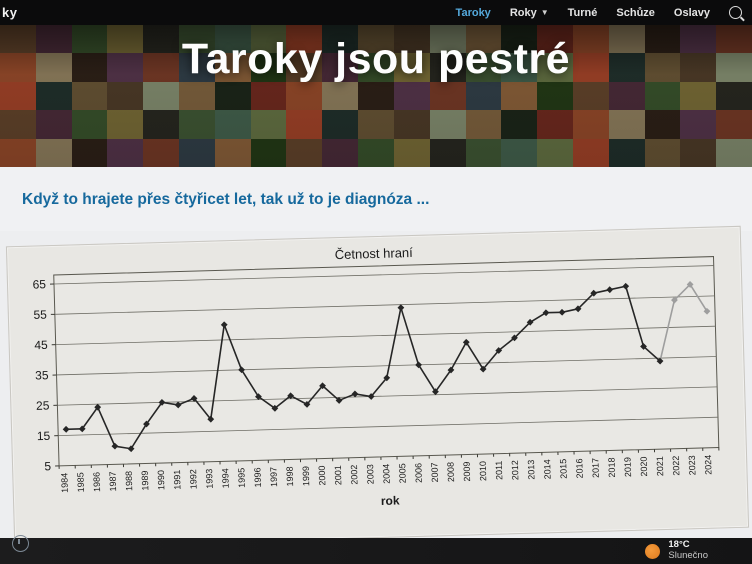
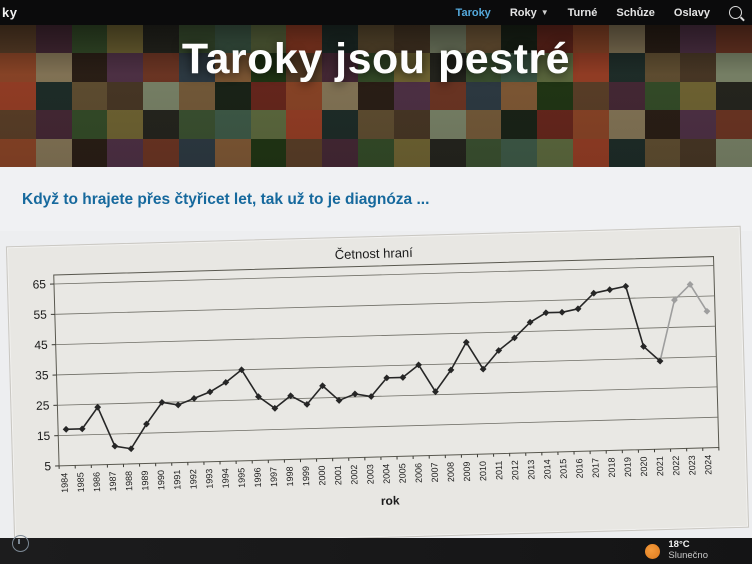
1993: 19 -> 28
1994: 50 -> 31
2005: 54 -> 31
